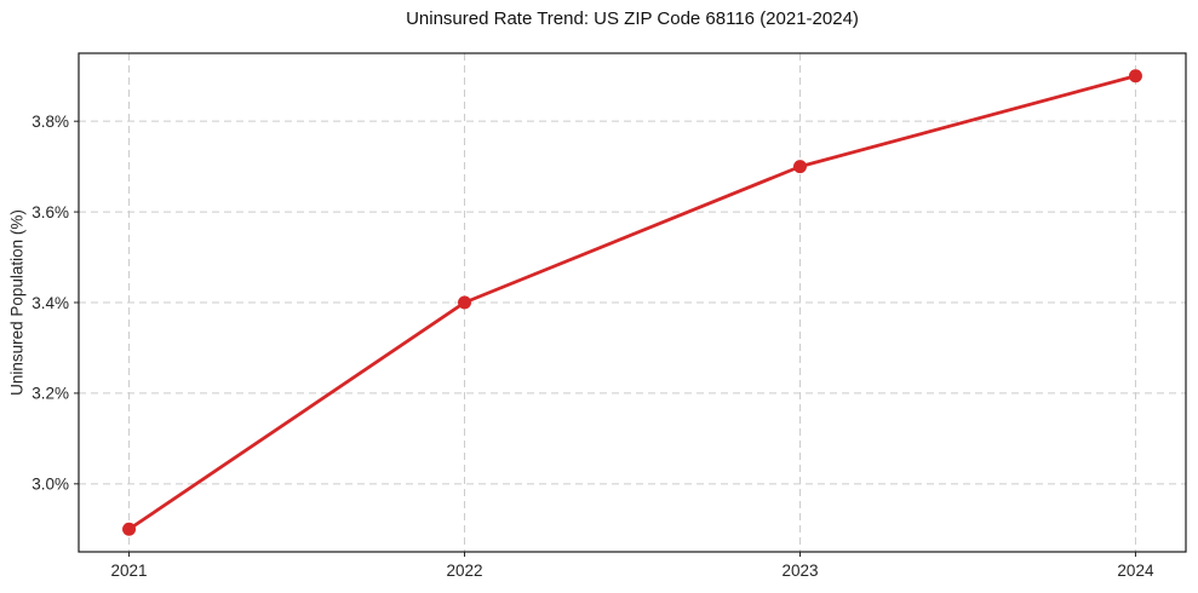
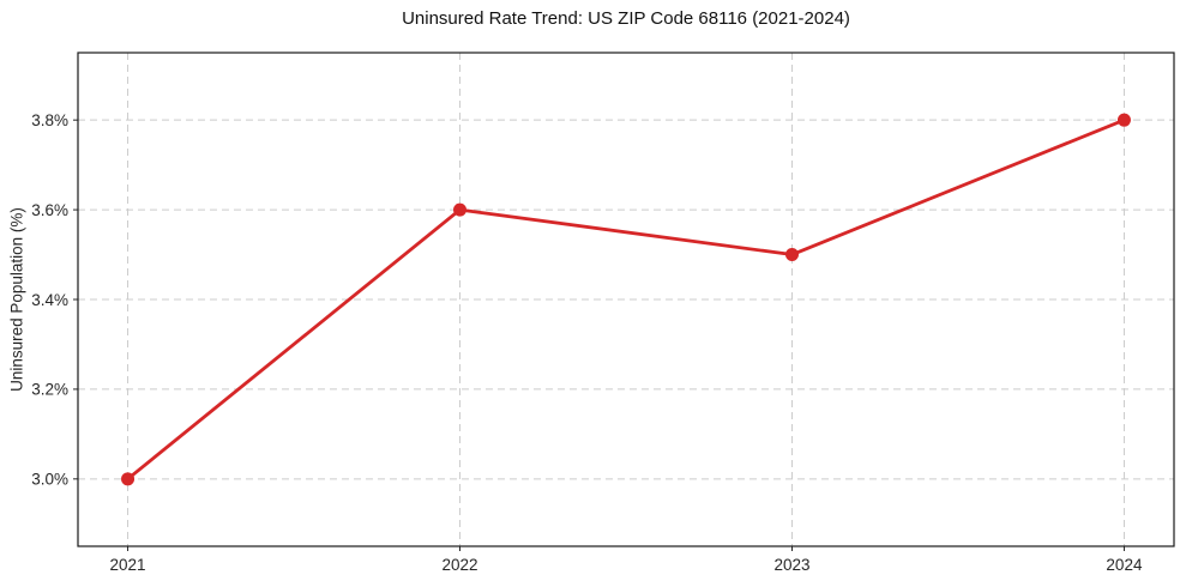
2021: 2.9% -> 3.0%
2022: 3.4% -> 3.6%
2023: 3.7% -> 3.5%
2024: 3.9% -> 3.8%
